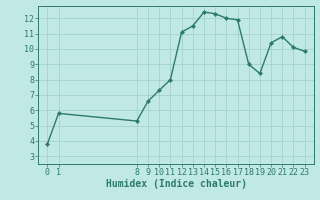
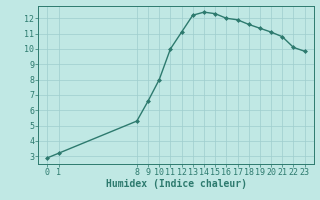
0: 3.8 -> 2.9
1: 5.8 -> 3.2
10: 7.3 -> 8.0
11: 8.0 -> 10.0
13: 11.5 -> 12.2
18: 9.0 -> 11.6
19: 8.4 -> 11.3
20: 10.4 -> 11.1
